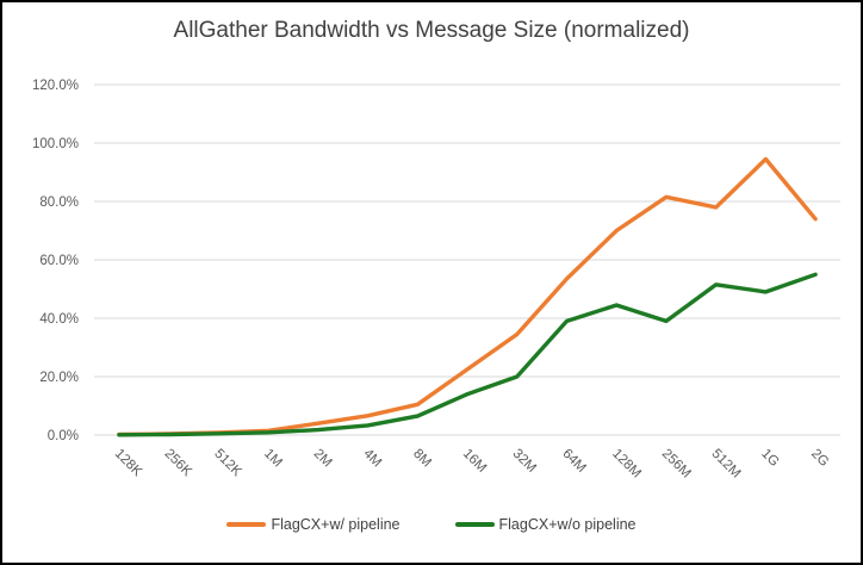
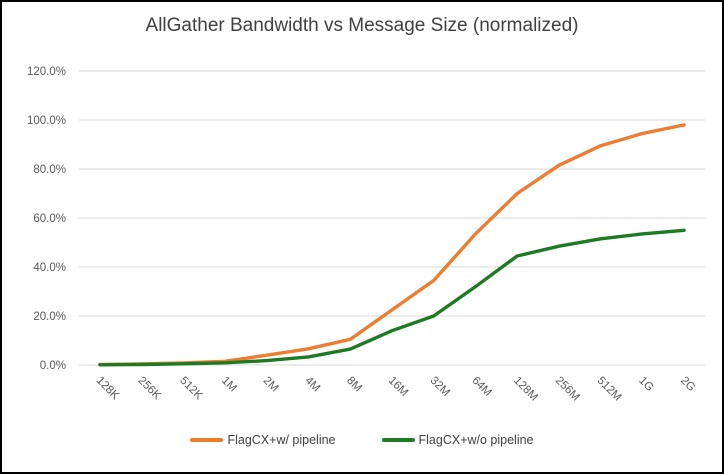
FlagCX+w/o pipeline/64M: 39% -> 32%
FlagCX+w/o pipeline/256M: 39% -> 48%
FlagCX+w/ pipeline/512M: 78% -> 90%
FlagCX+w/o pipeline/1G: 49% -> 54%
FlagCX+w/ pipeline/2G: 74% -> 98%
